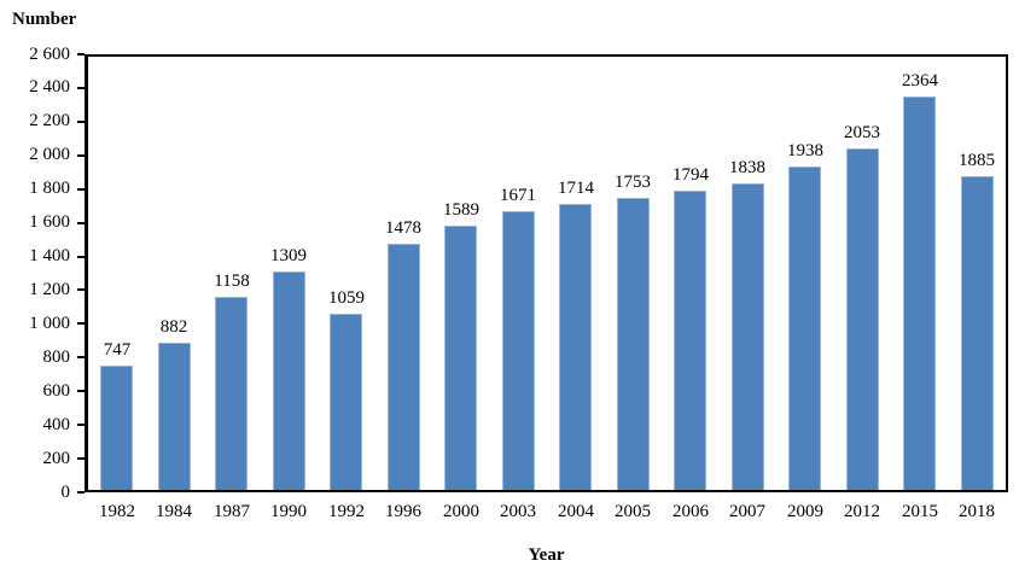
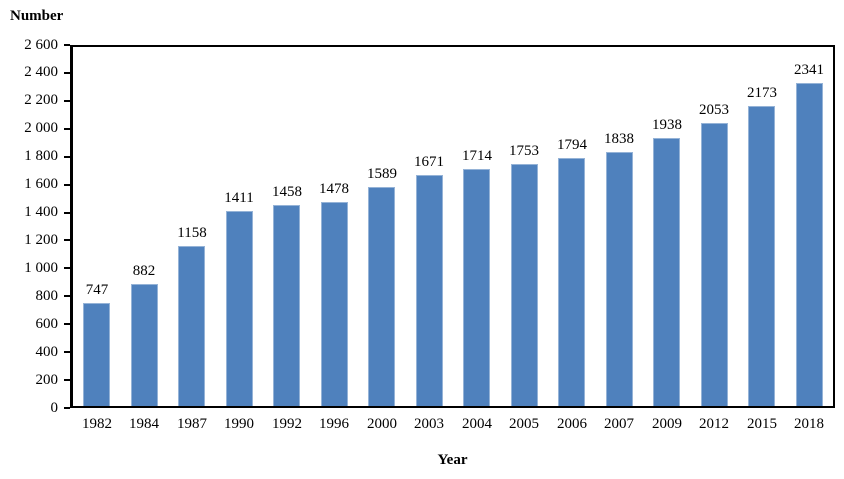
1990: 1309 -> 1411
1992: 1059 -> 1458
2015: 2364 -> 2173
2018: 1885 -> 2341
